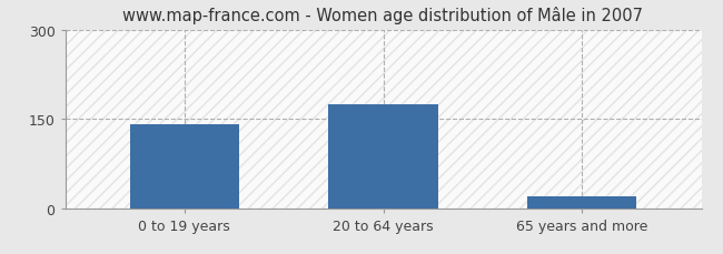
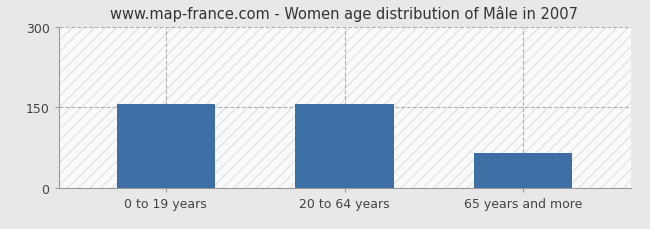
0 to 19 years: 140 -> 156
20 to 64 years: 175 -> 156
65 years and more: 20 -> 64
